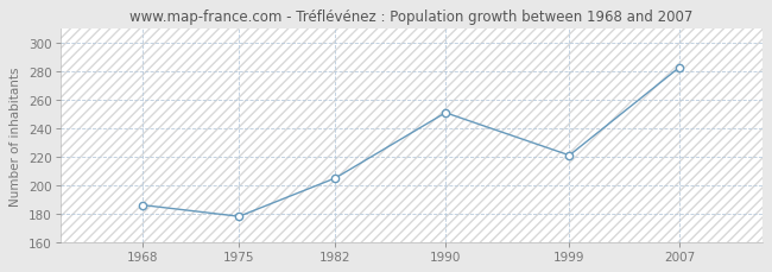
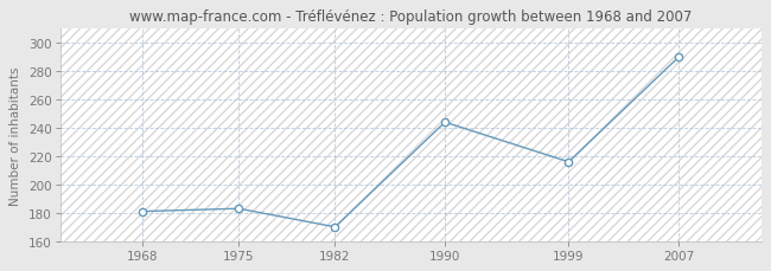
1968: 186 -> 181
1975: 178 -> 183
1982: 205 -> 170
1990: 251 -> 244
1999: 221 -> 216
2007: 283 -> 290
